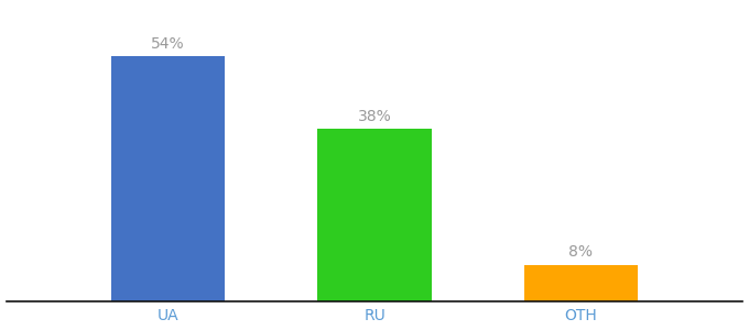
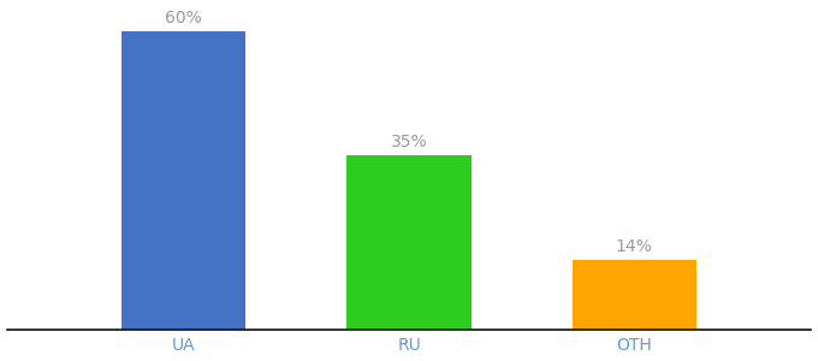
UA: 54% -> 60%
RU: 38% -> 35%
OTH: 8% -> 14%
